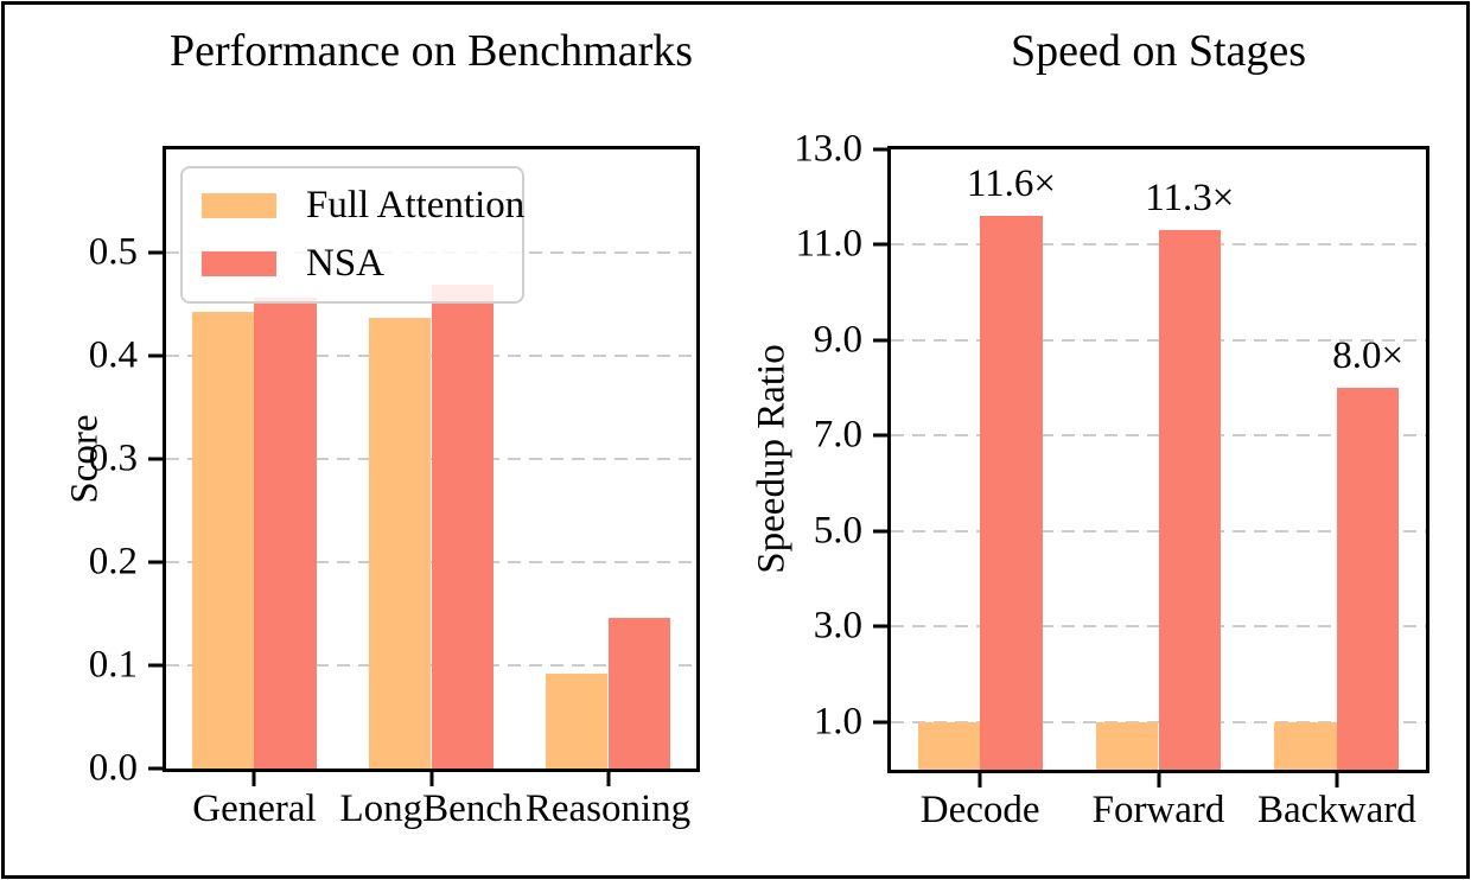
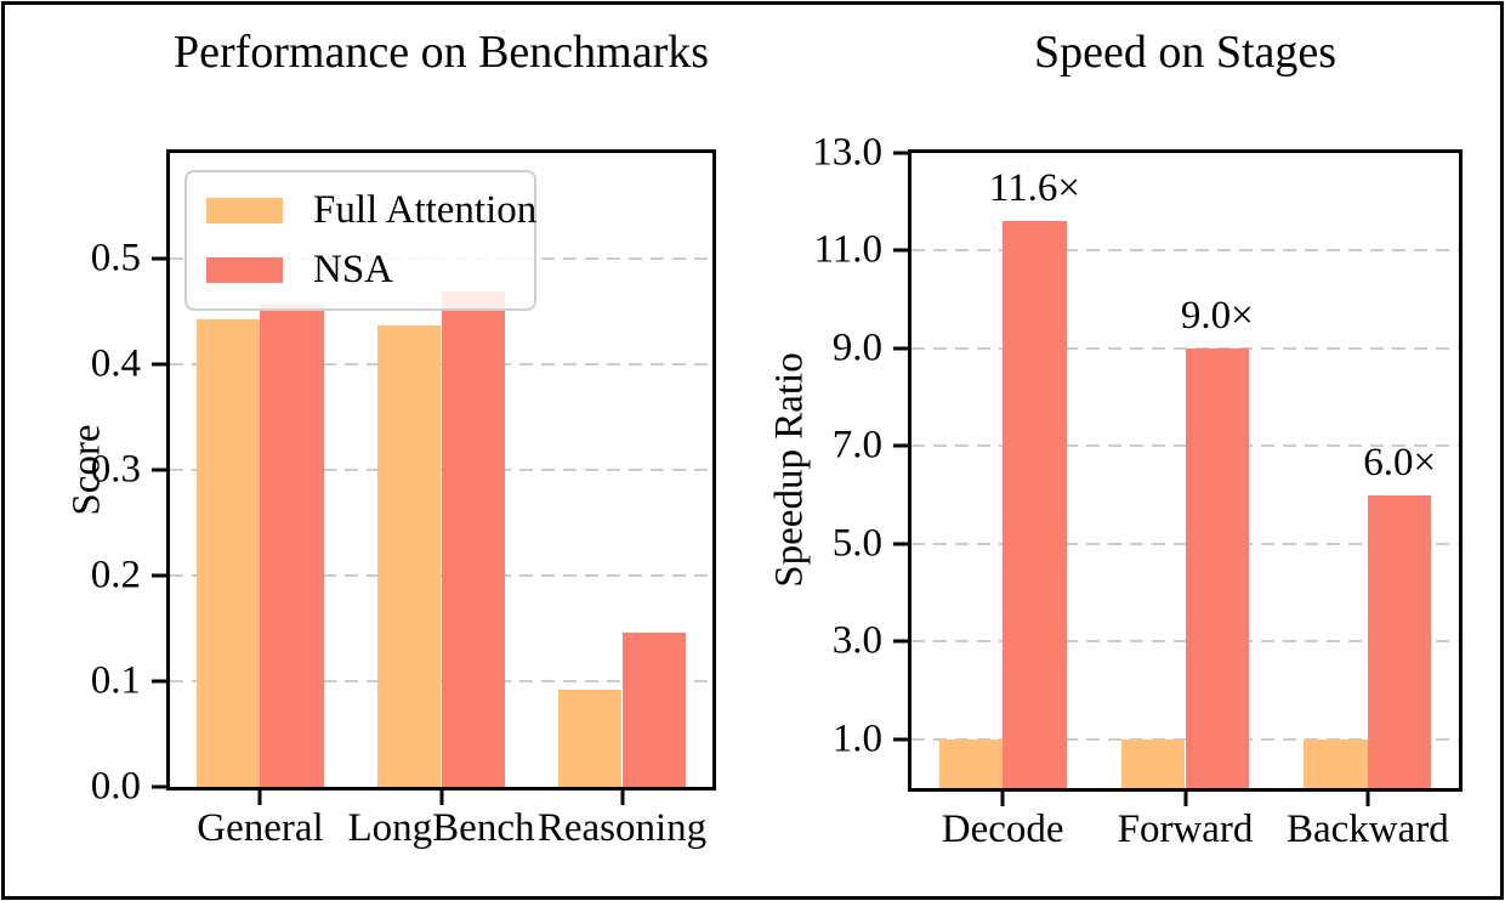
Speed on Stages/NSA/Forward: 11.3 -> 9.0
Speed on Stages/NSA/Backward: 8.0 -> 6.0
